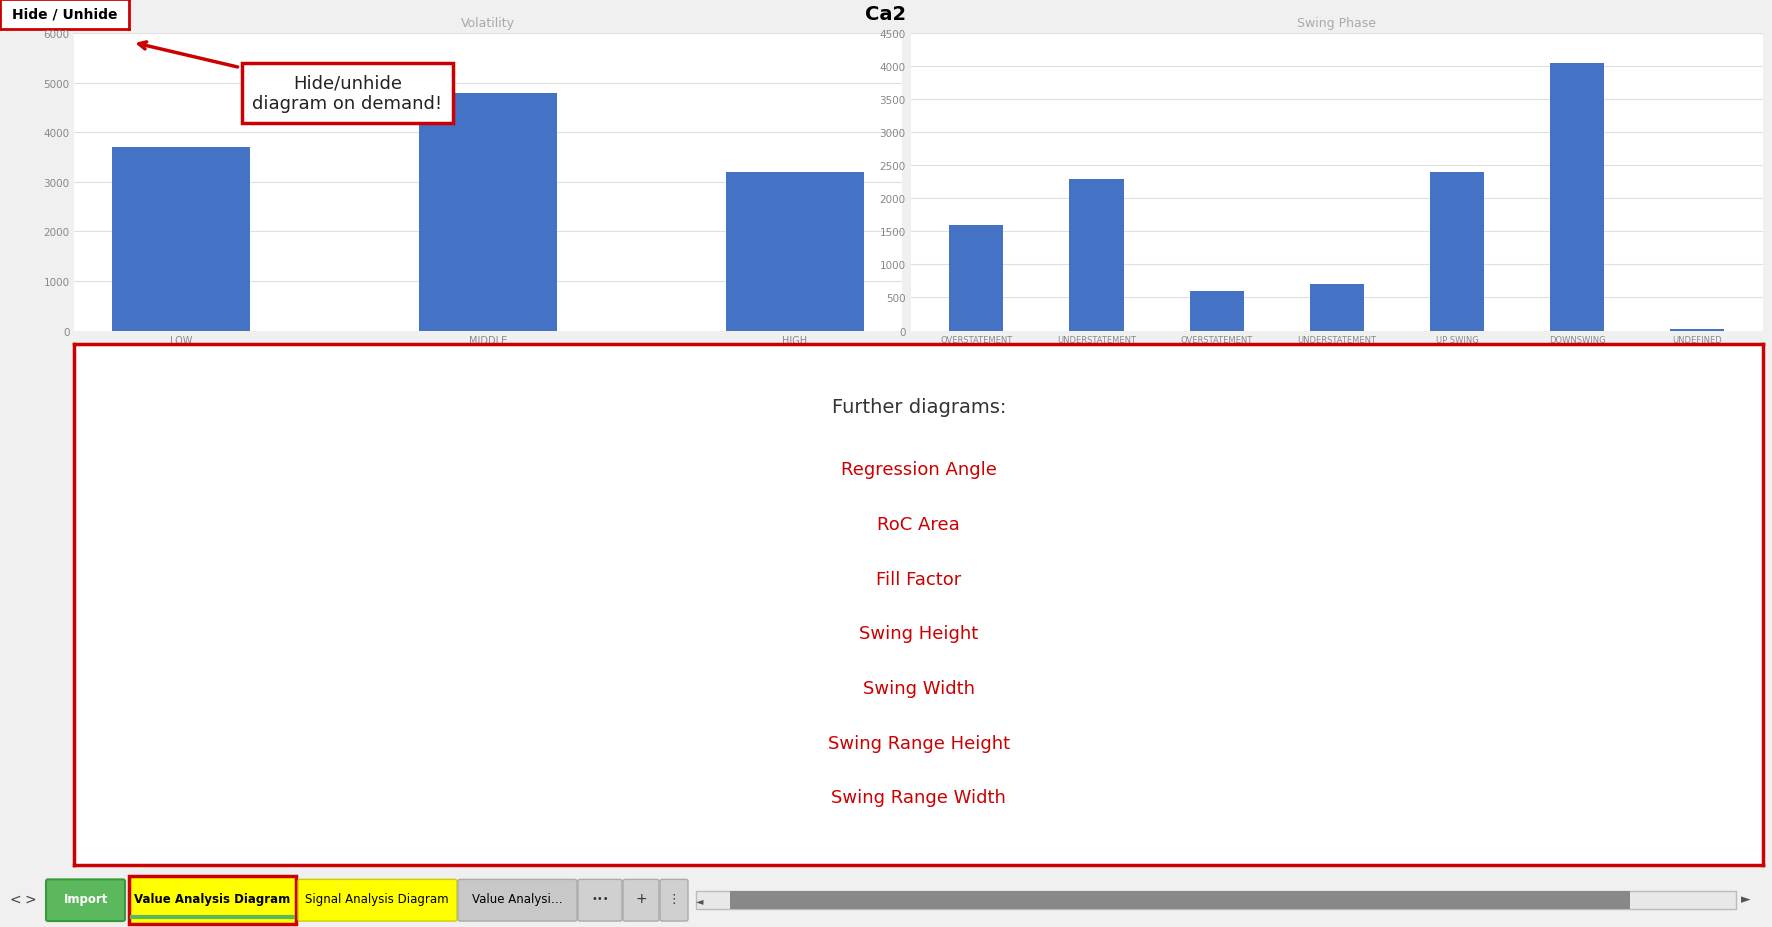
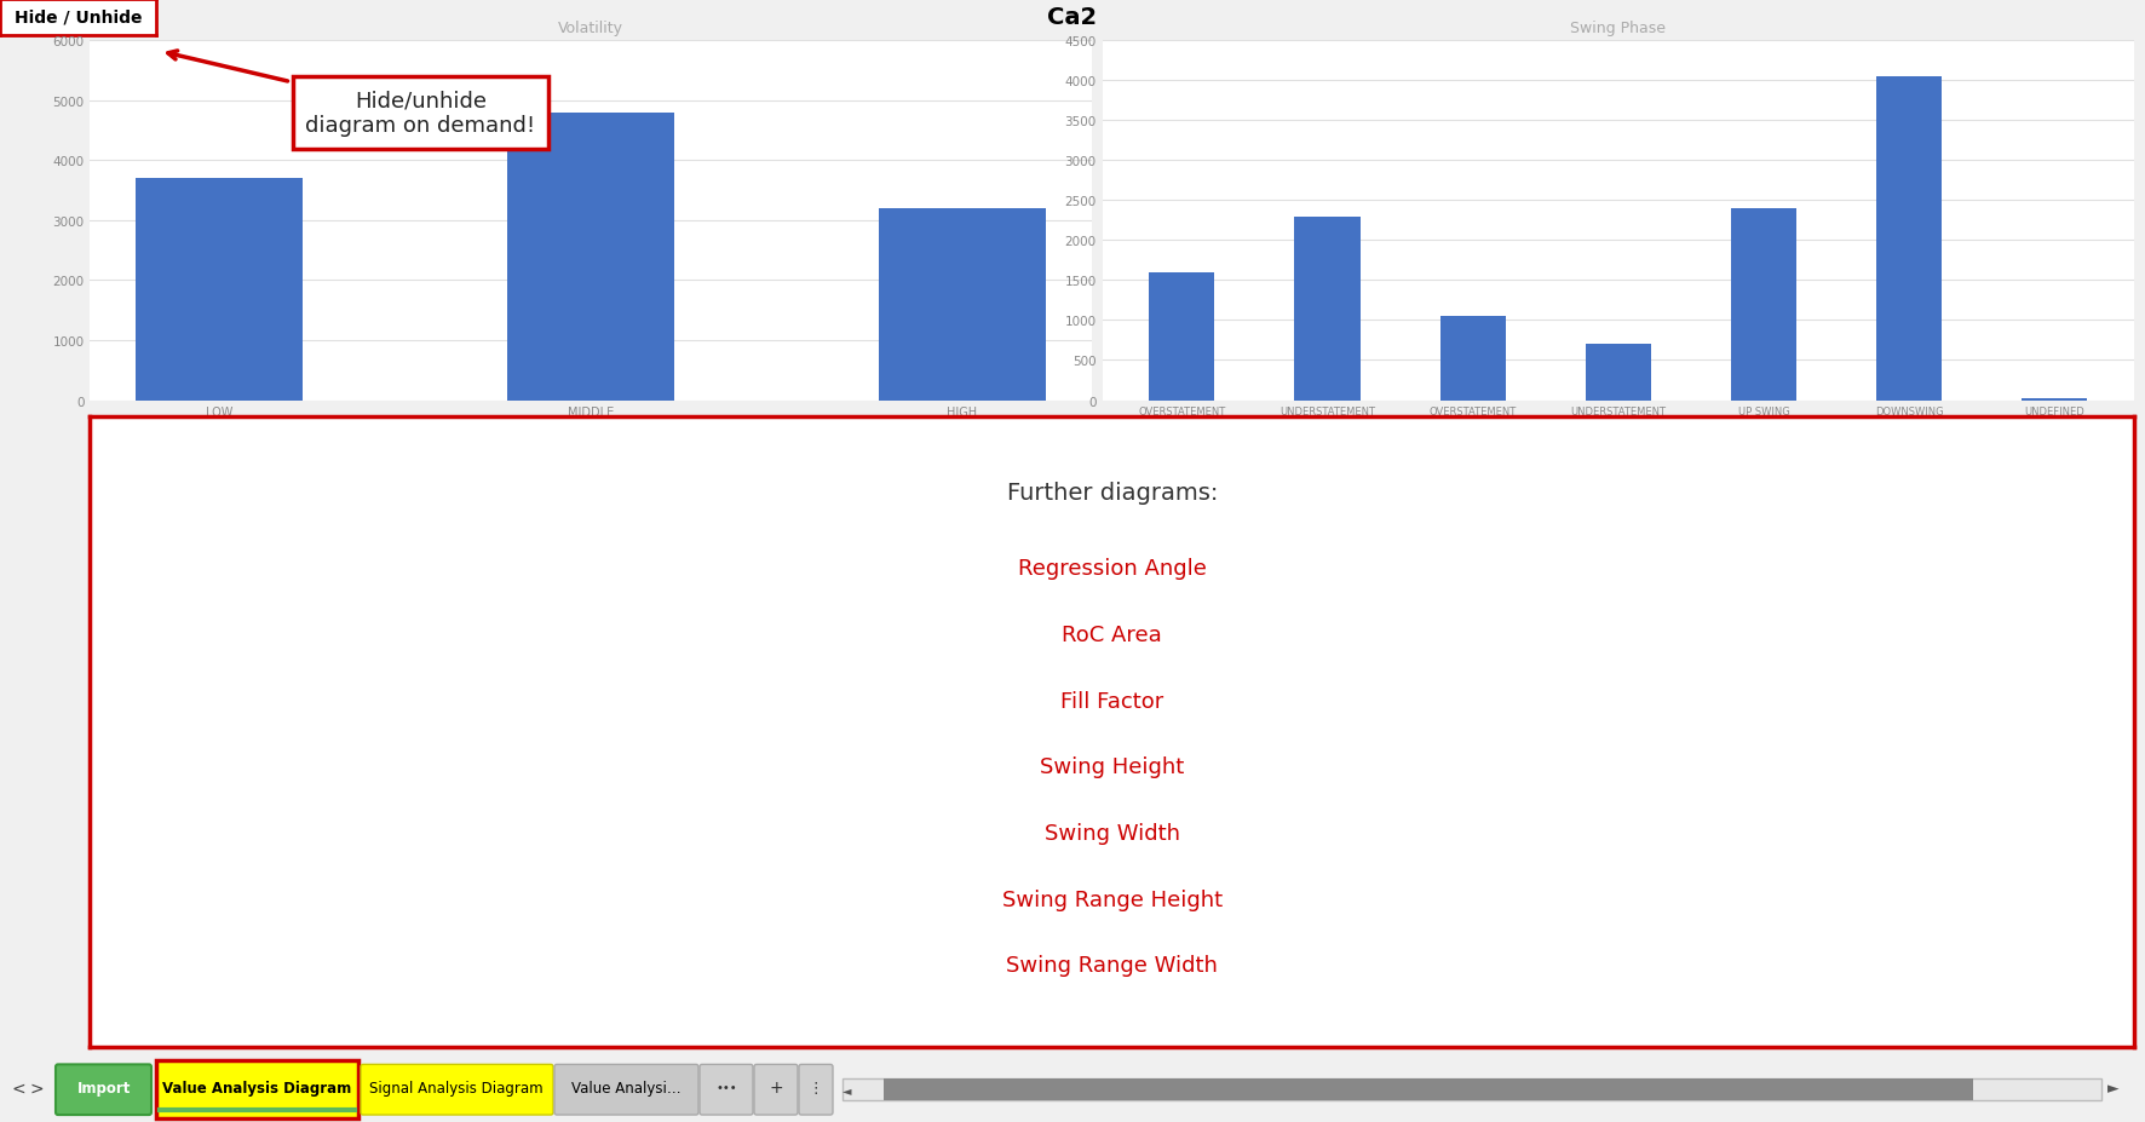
Swing Phase/OVERSTATEMENT CORR: 600 -> 1050
